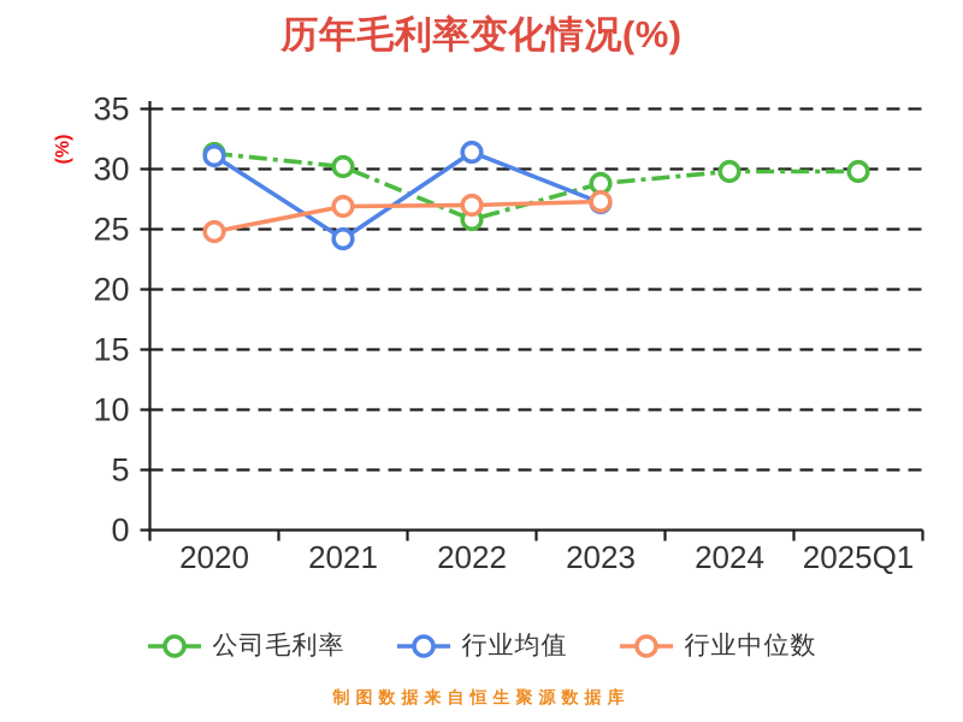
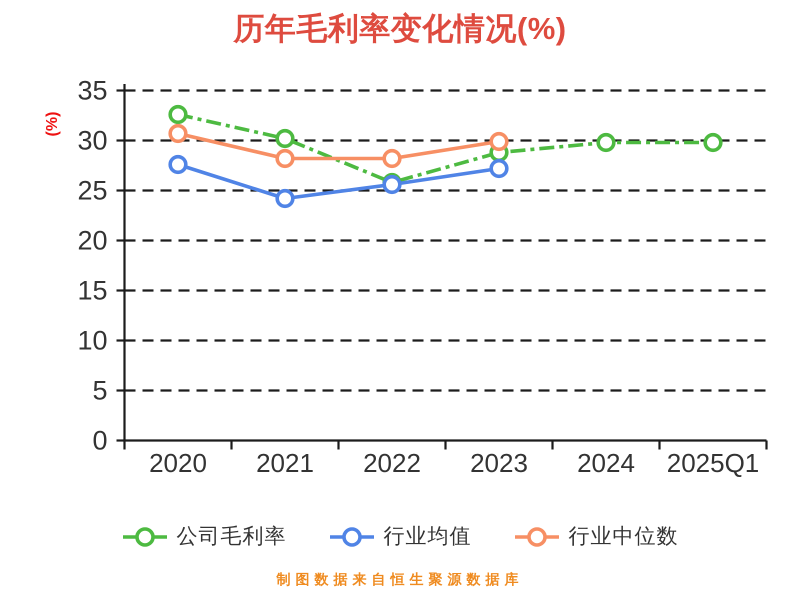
公司毛利率/2020: 31.3 -> 32.6
行业均值/2020: 31.1 -> 27.6
行业中位数/2020: 24.8 -> 30.7
行业中位数/2021: 26.9 -> 28.2
行业均值/2022: 31.4 -> 25.6
行业中位数/2022: 27.0 -> 28.2
行业中位数/2023: 27.3 -> 29.9
